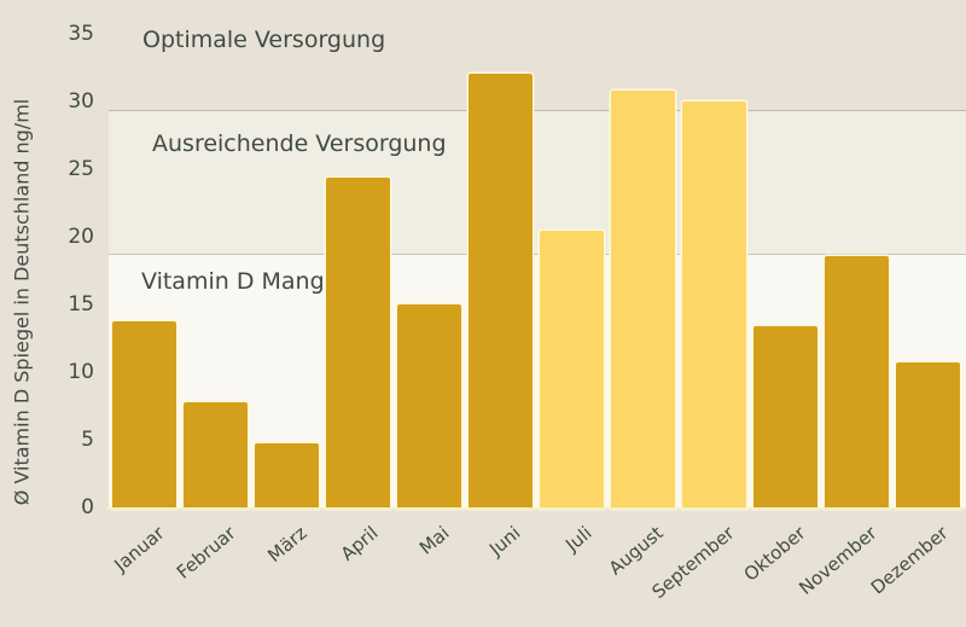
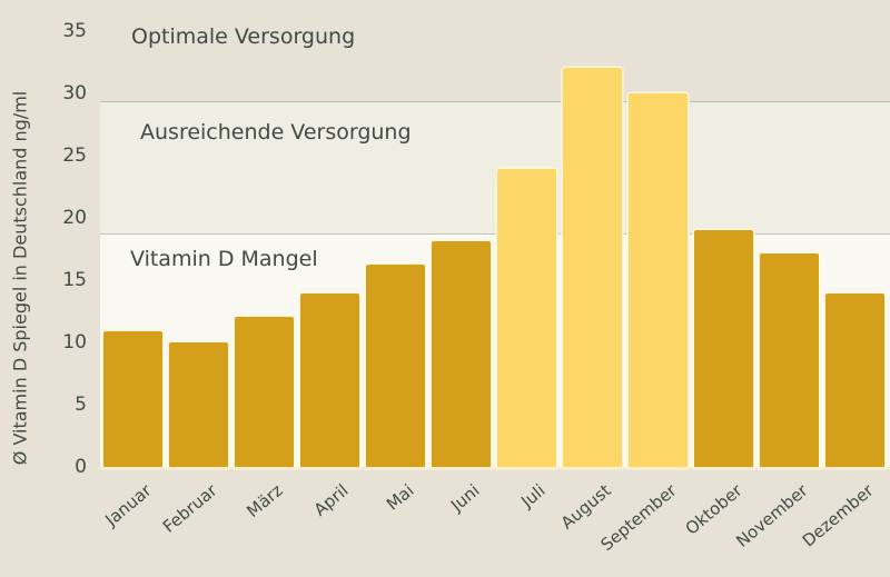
Januar: 13.8 -> 11.0
Februar: 7.9 -> 10.1
März: 4.8 -> 12.1
April: 24.5 -> 14.0
Mai: 15.1 -> 16.3
Juni: 32.1 -> 18.2
Juli: 20.5 -> 24.0
August: 30.9 -> 32.1
Oktober: 13.5 -> 19.1
November: 18.7 -> 17.2
Dezember: 10.8 -> 14.0
